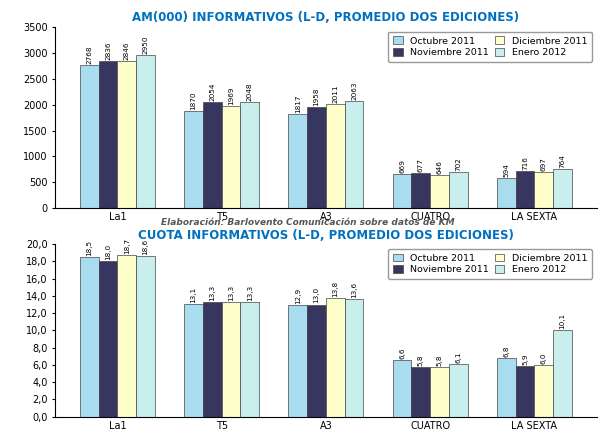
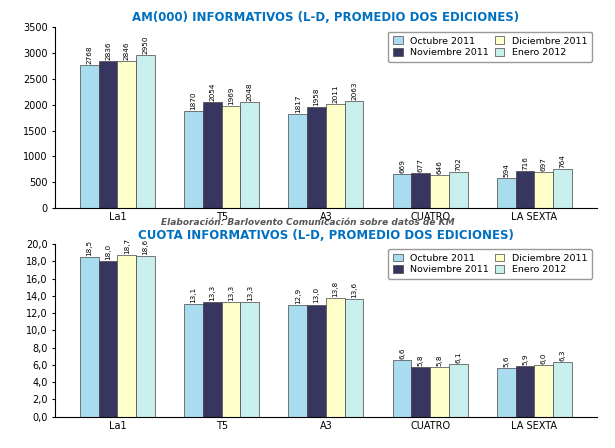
CUOTA INFORMATIVOS (L-D, PROMEDIO DOS EDICIONES)/Octubre 2011/LA SEXTA: 6,8 -> 5,6
CUOTA INFORMATIVOS (L-D, PROMEDIO DOS EDICIONES)/Enero 2012/LA SEXTA: 10,1 -> 6,3
